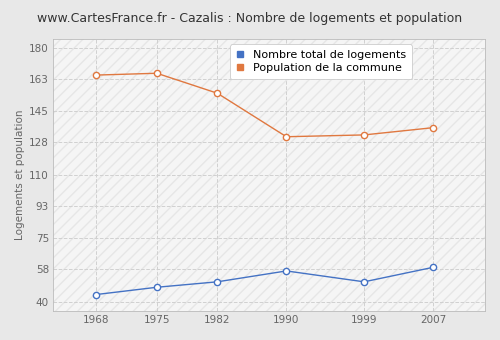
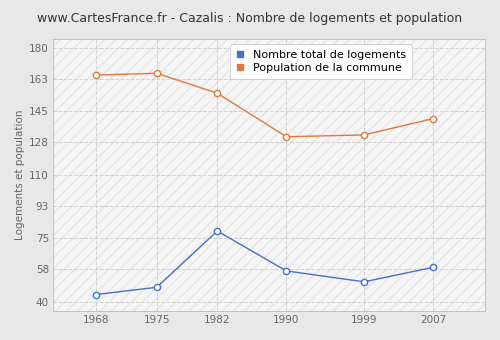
Nombre total de logements/1982: 51 -> 79
Population de la commune/2007: 136 -> 141
